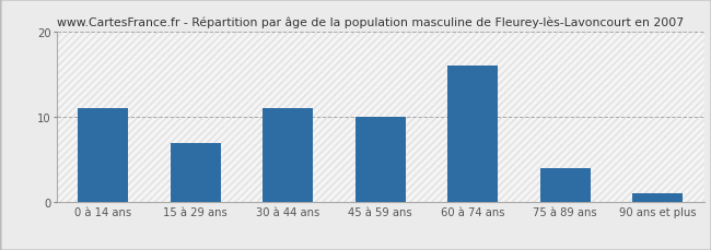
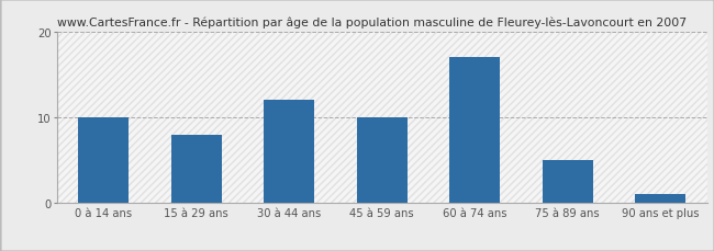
0 à 14 ans: 11 -> 10
15 à 29 ans: 7 -> 8
30 à 44 ans: 11 -> 12
60 à 74 ans: 16 -> 17
75 à 89 ans: 4 -> 5
